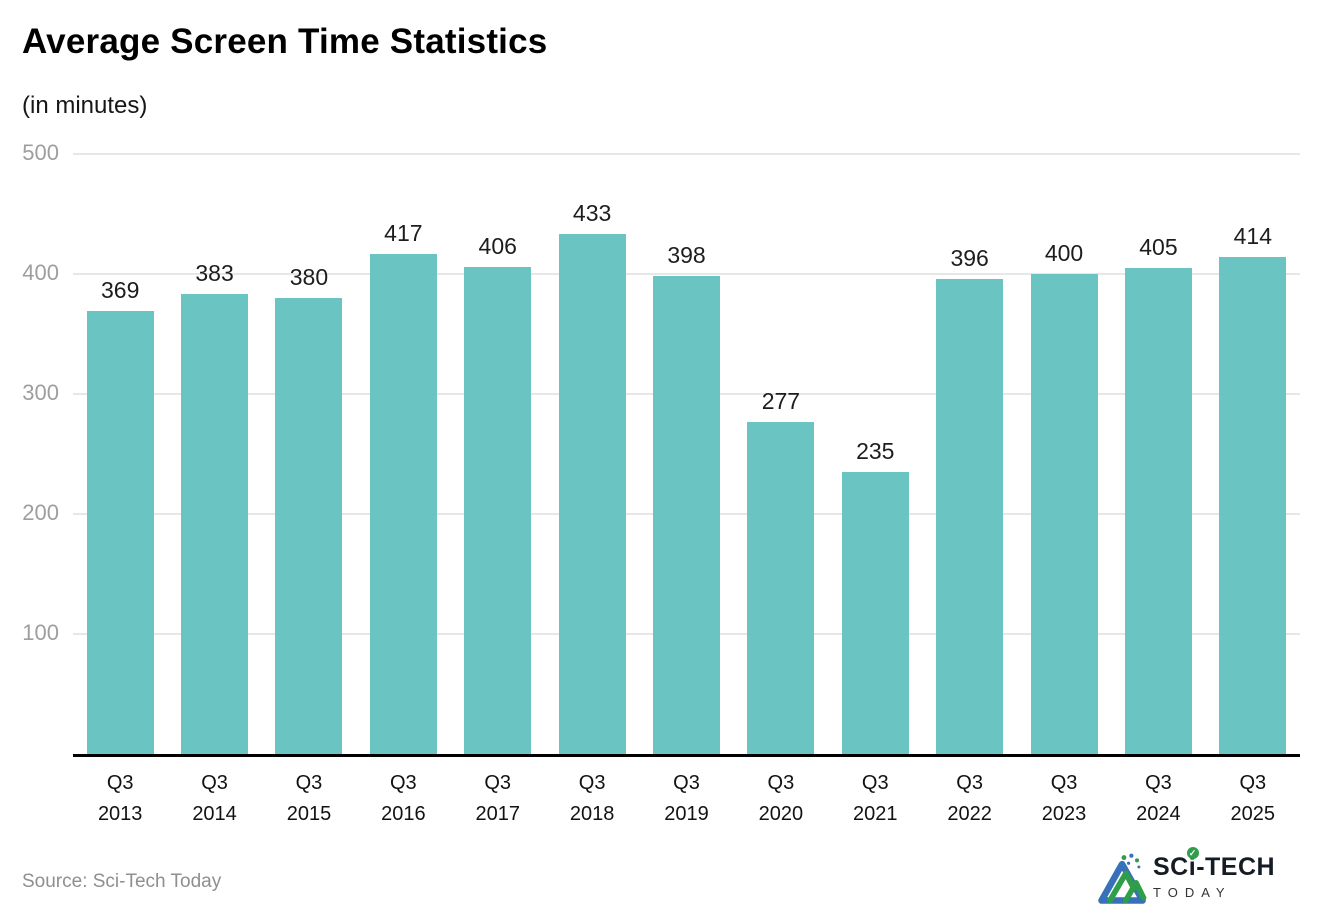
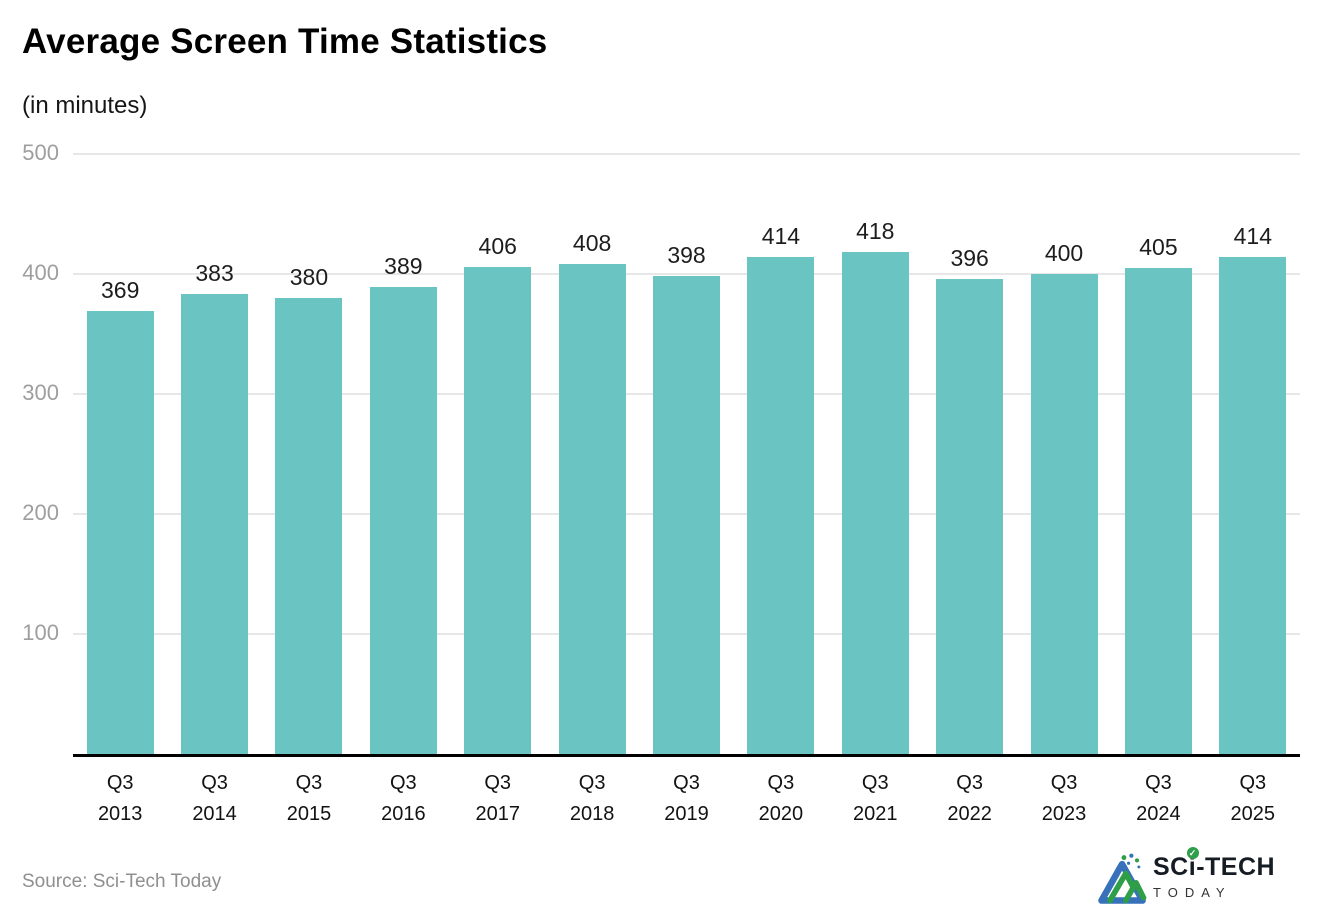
Q3 2016: 417 -> 389
Q3 2018: 433 -> 408
Q3 2020: 277 -> 414
Q3 2021: 235 -> 418
